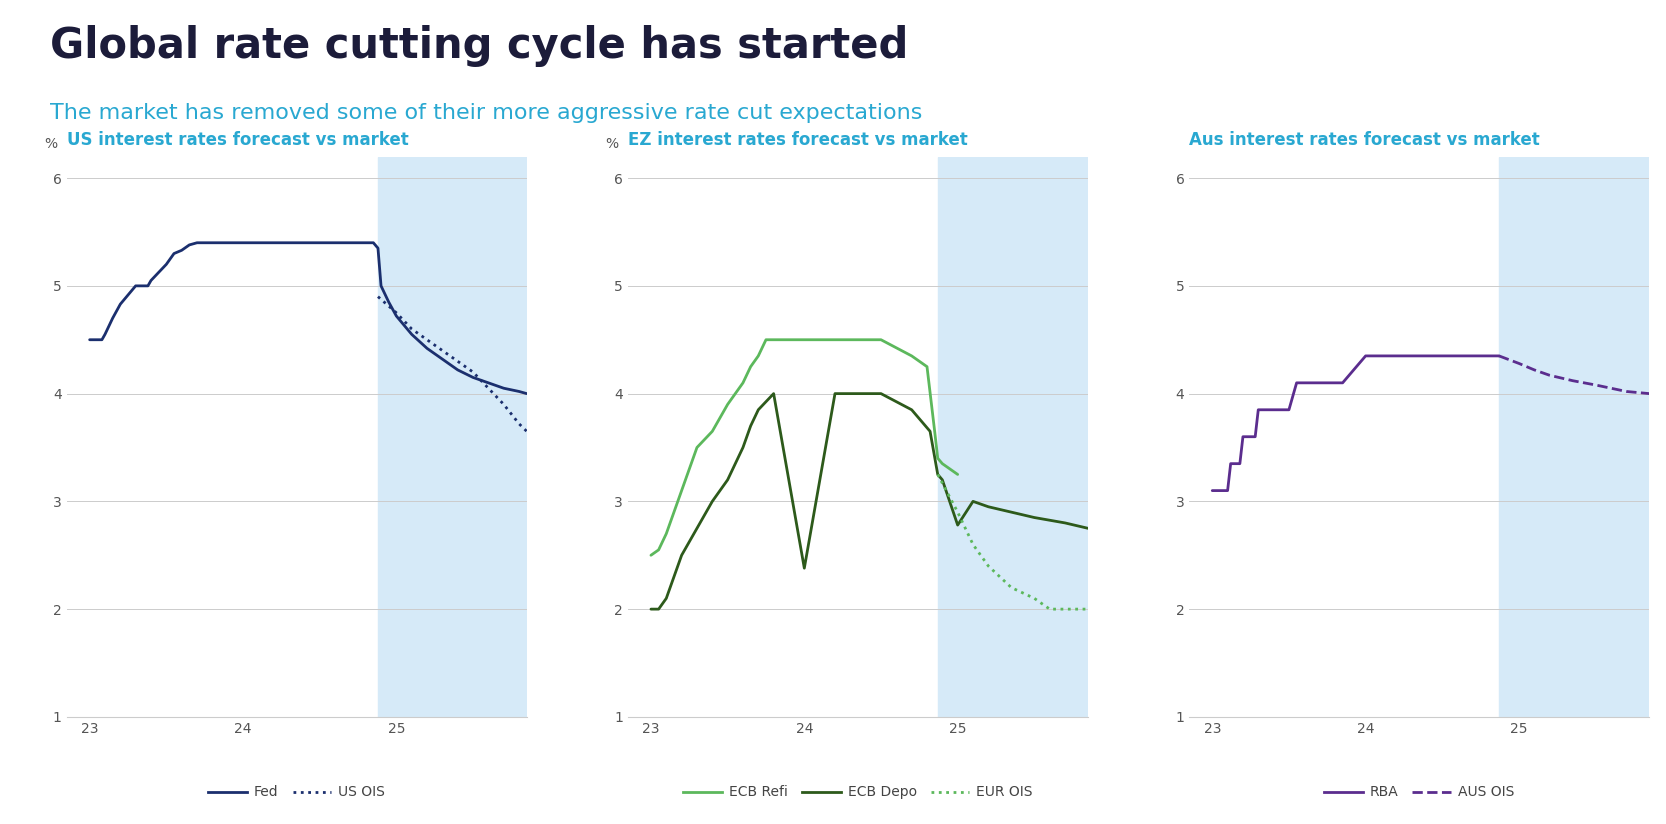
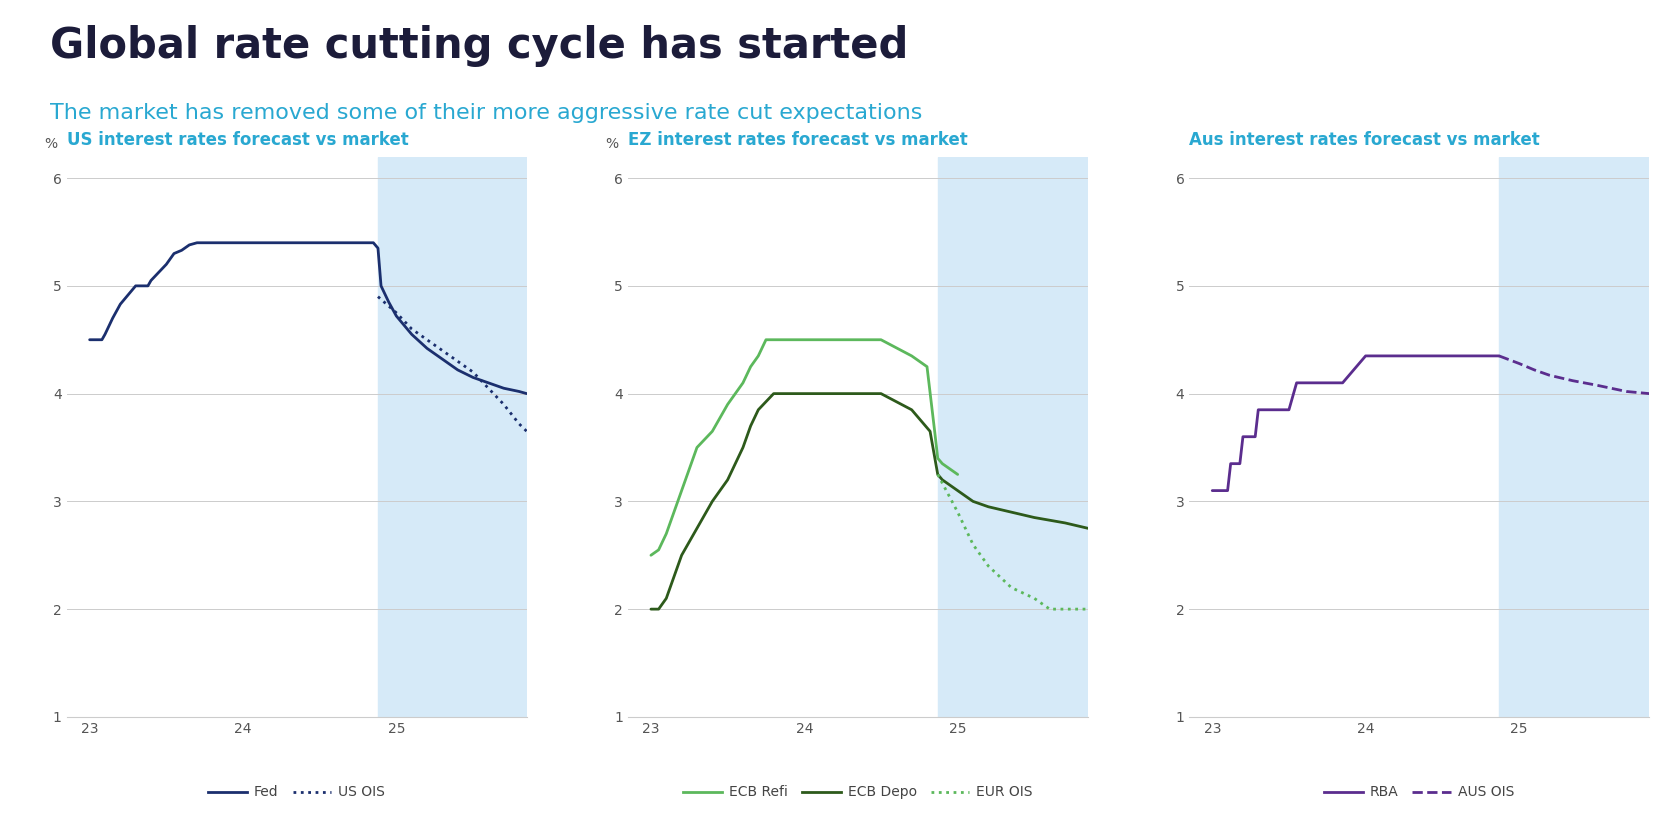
EZ interest rates forecast vs market/ECB Depo/24: 2.38 -> 4.00
EZ interest rates forecast vs market/ECB Depo/25: 2.78 -> 3.10
